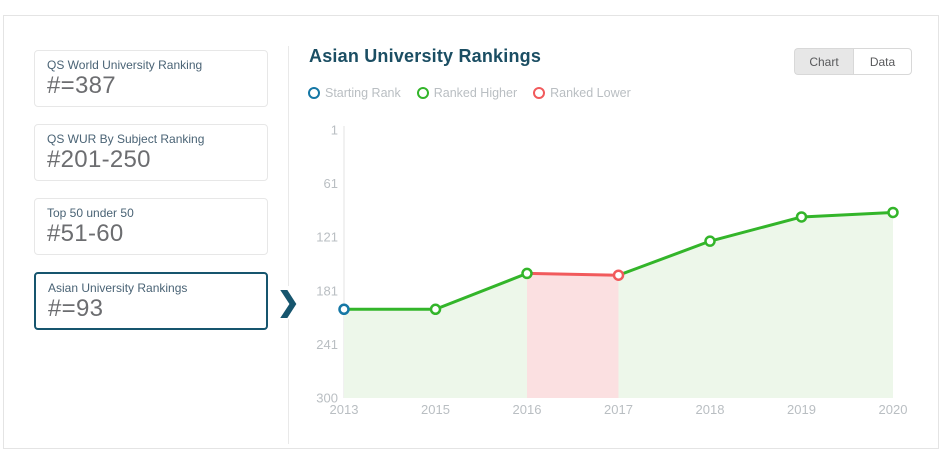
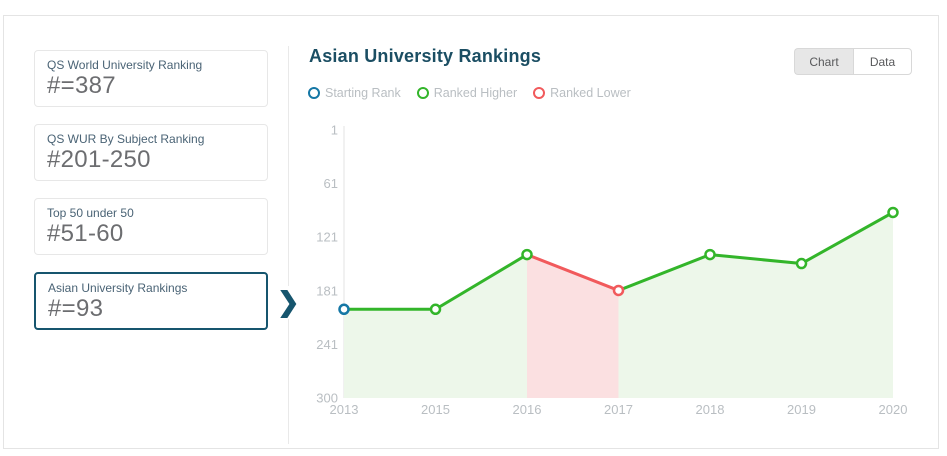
2016: 160 -> 140
2017: 160 -> 180
2018: 120 -> 140
2019: 100 -> 150
